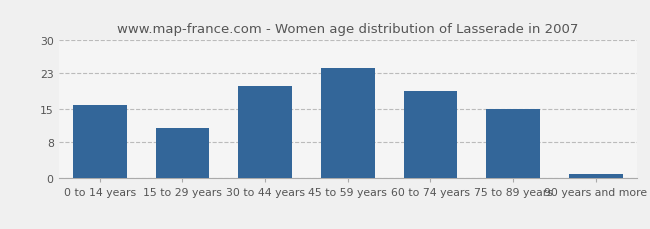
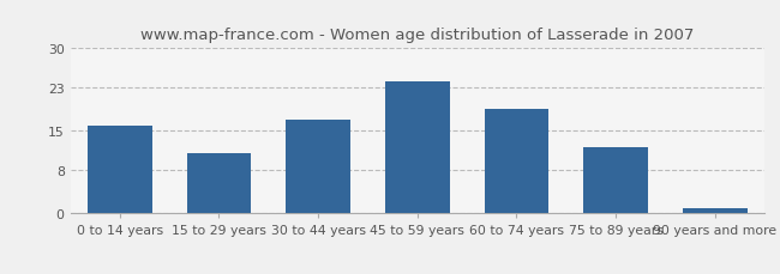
30 to 44 years: 20 -> 17
75 to 89 years: 15 -> 12
